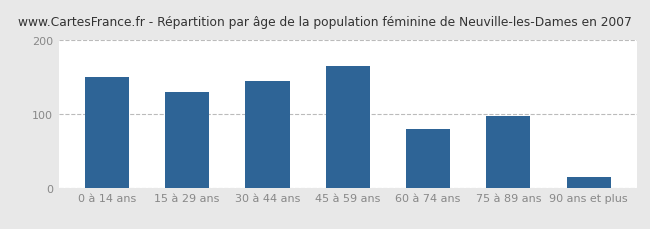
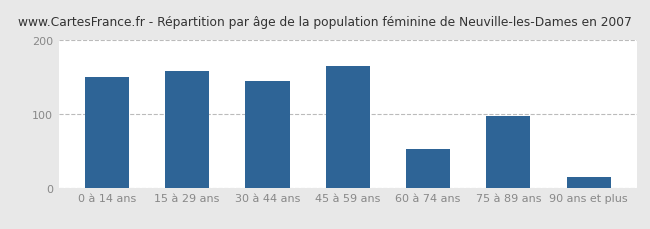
15 à 29 ans: 130 -> 158
60 à 74 ans: 80 -> 52
